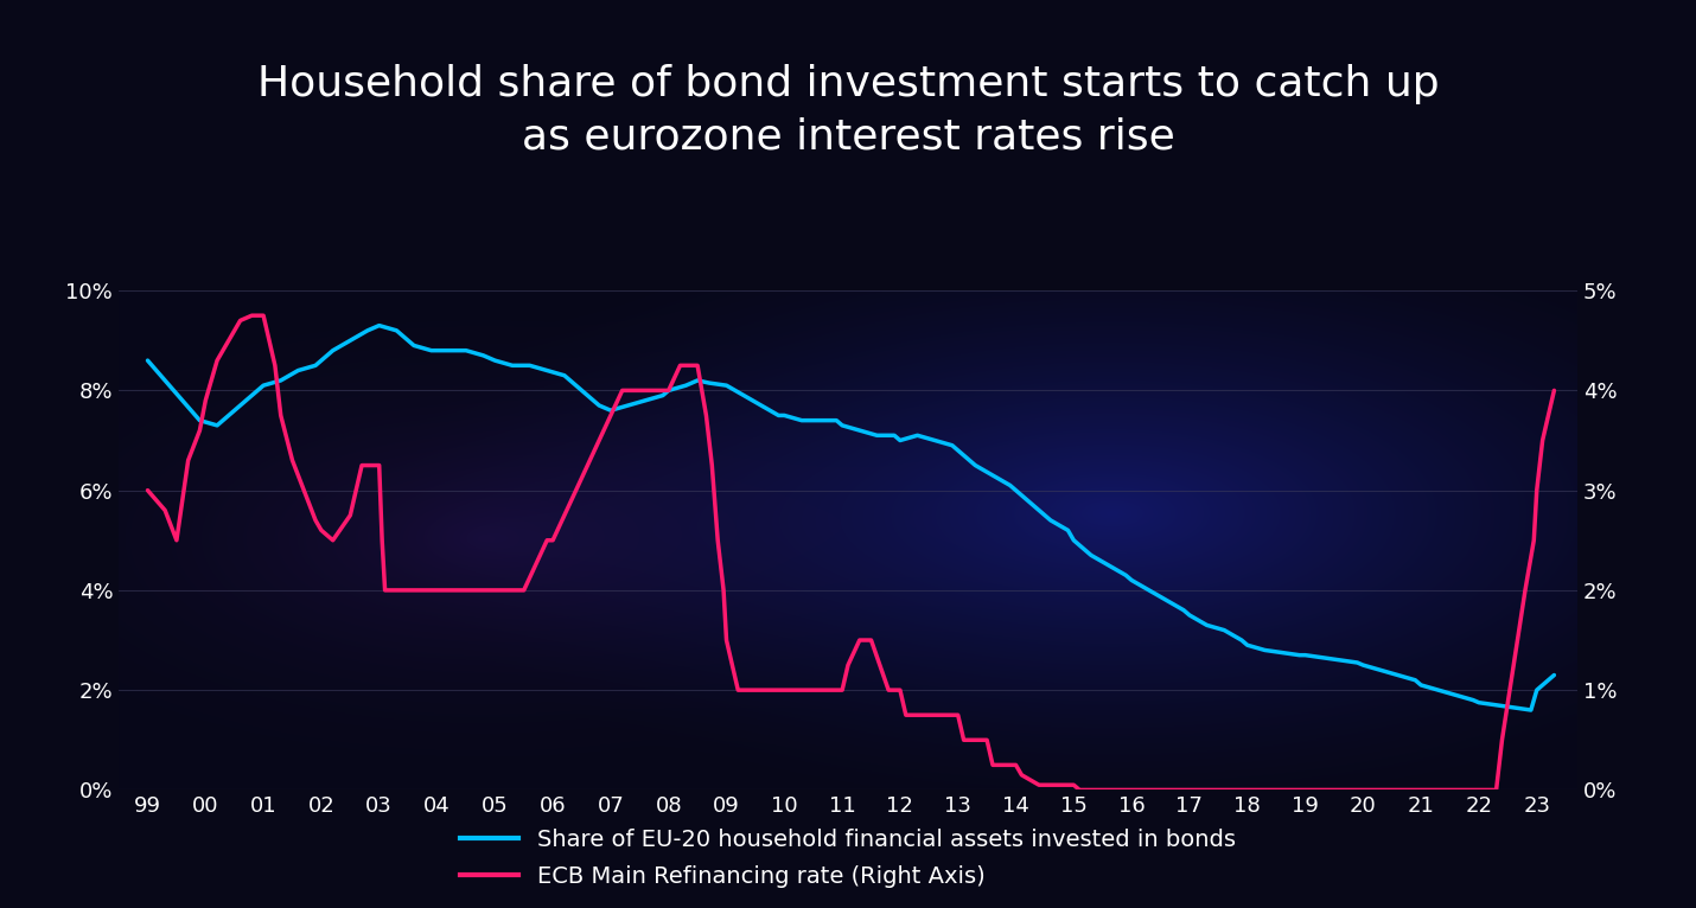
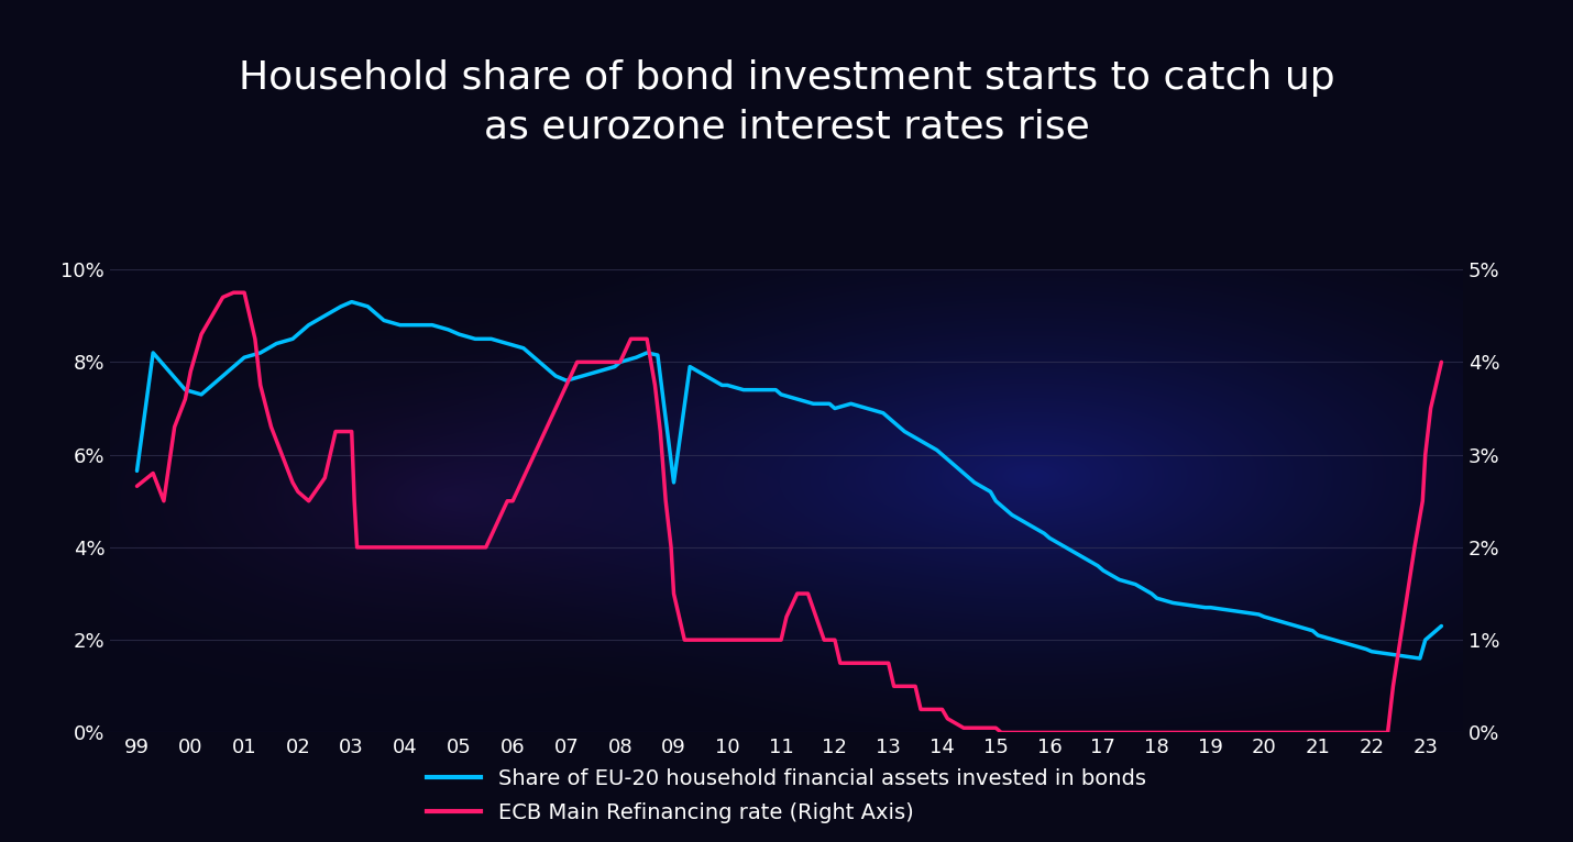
Share of EU-20 household financial assets invested in bonds/99: 8.60% -> 5.65%
ECB Main Refinancing rate (Right Axis)/99: 3.00% -> 2.66%
Share of EU-20 household financial assets invested in bonds/09: 8.10% -> 5.40%
